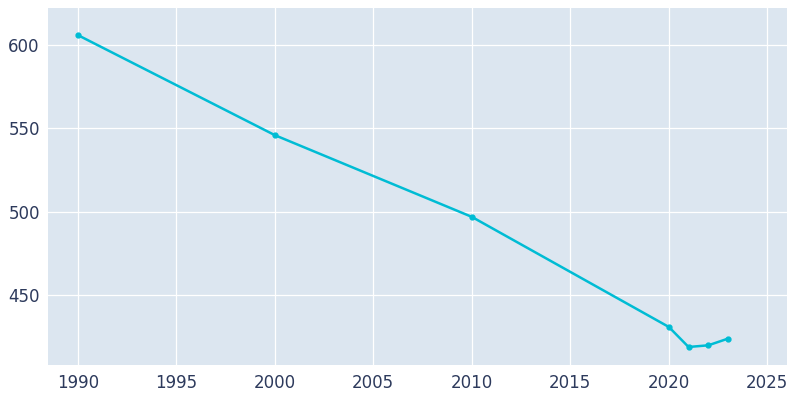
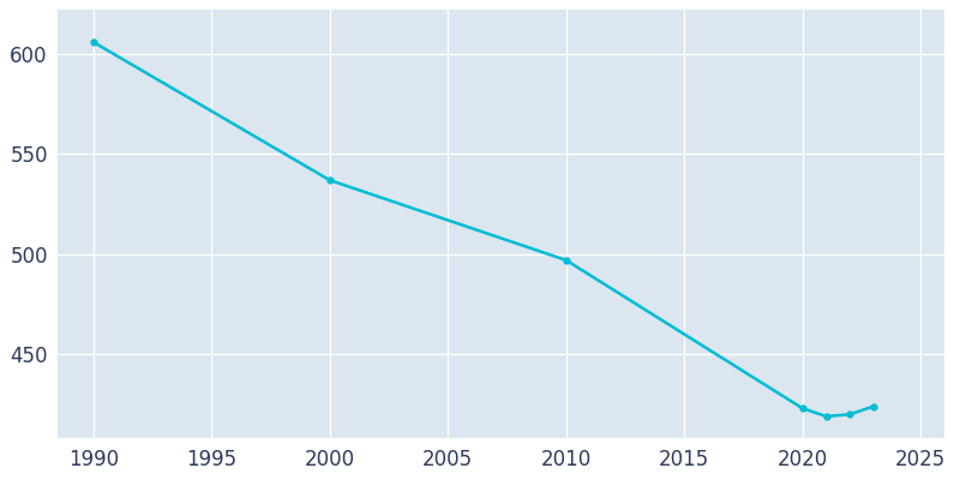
2000: 546 -> 537
2020: 431 -> 423
